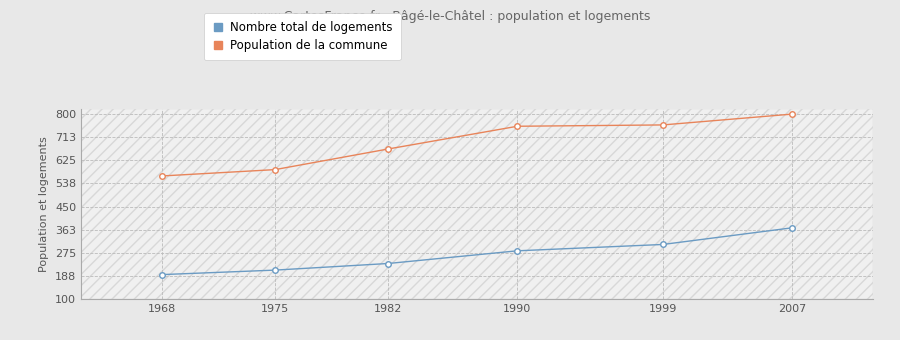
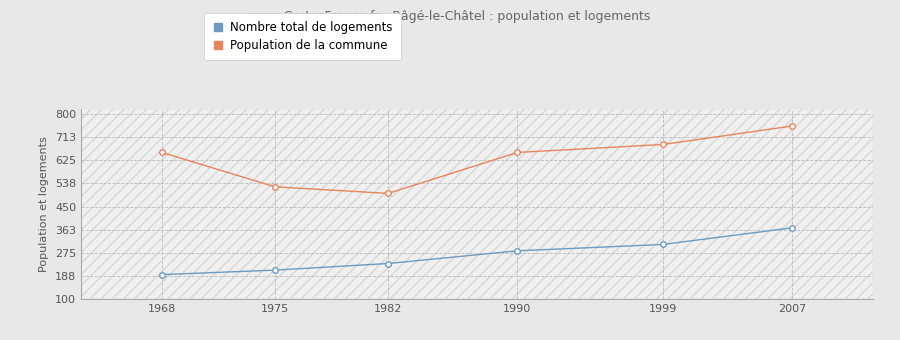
Population de la commune/1968: 566 -> 655
Population de la commune/1975: 590 -> 525
Population de la commune/1982: 668 -> 500
Population de la commune/1990: 754 -> 655
Population de la commune/1999: 759 -> 685
Population de la commune/2007: 800 -> 755
